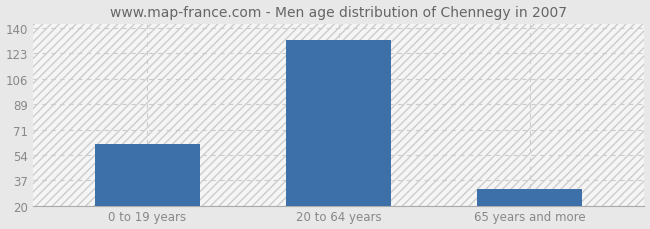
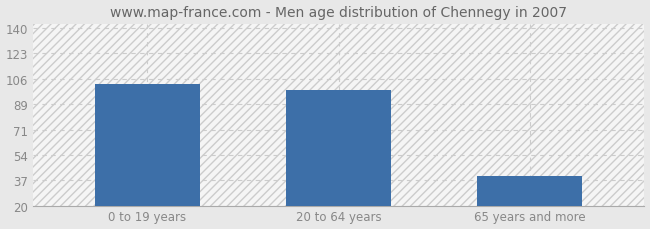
0 to 19 years: 62 -> 102
20 to 64 years: 132 -> 98
65 years and more: 31 -> 40
